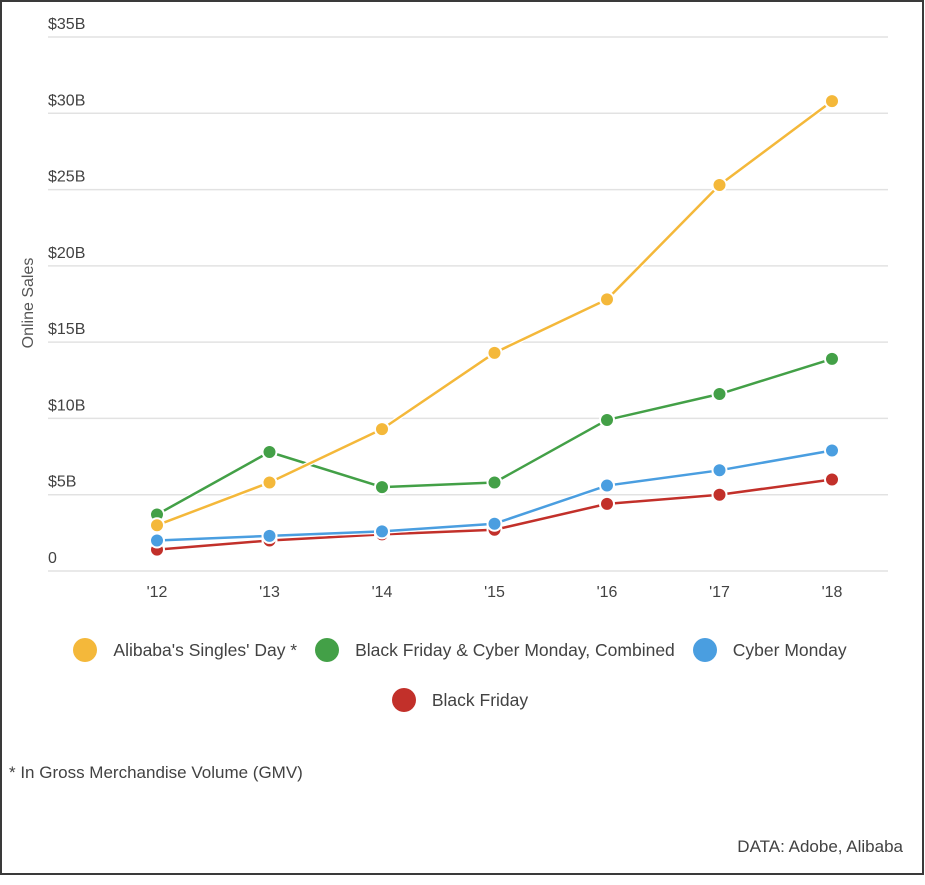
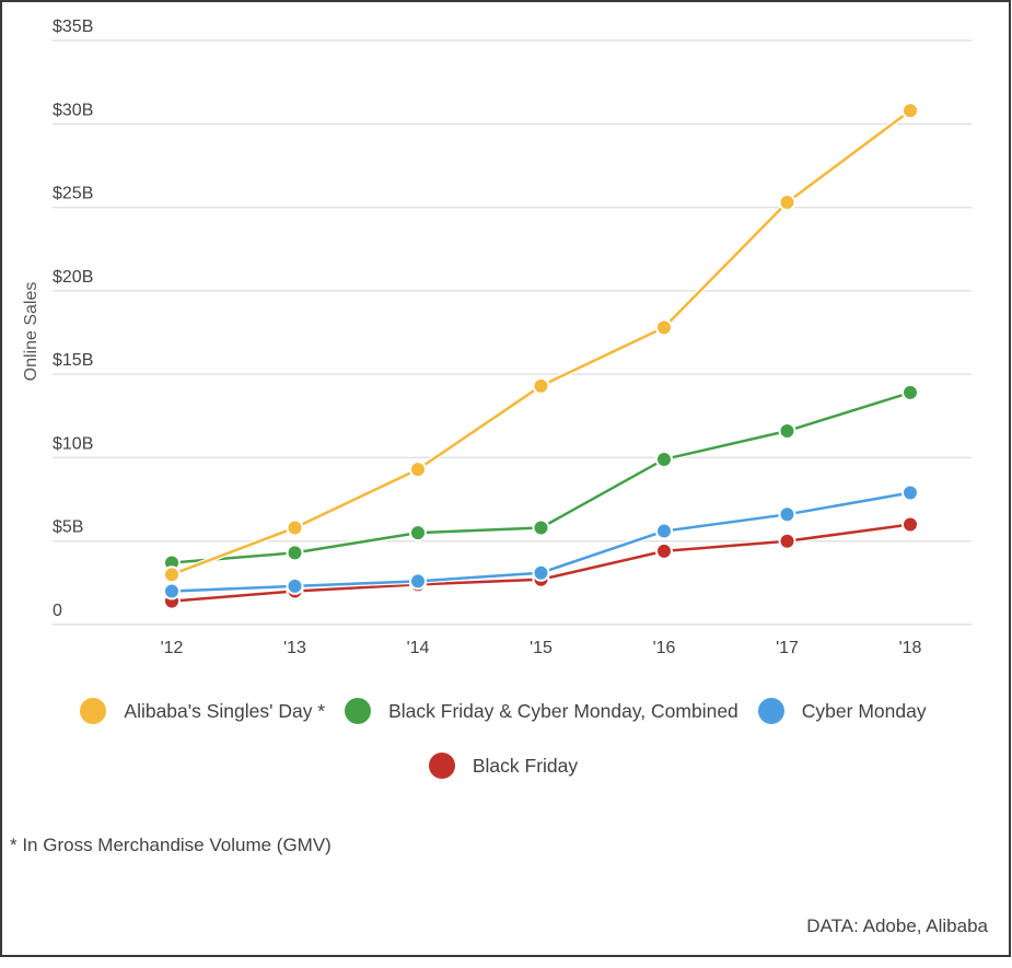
Black Friday & Cyber Monday, Combined/'13: $7.8B -> $4.3B
